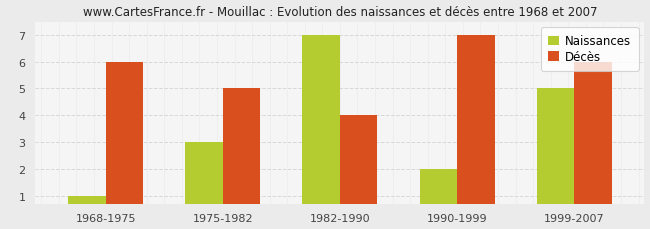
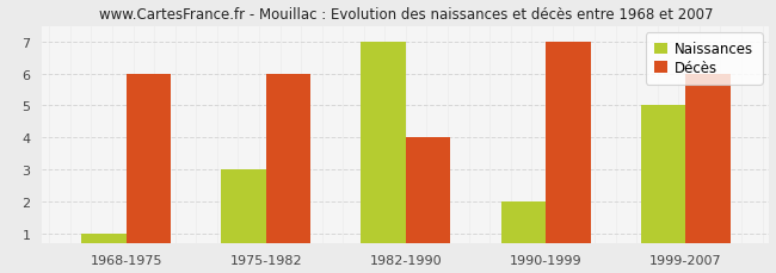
Décès/1975-1982: 5 -> 6
